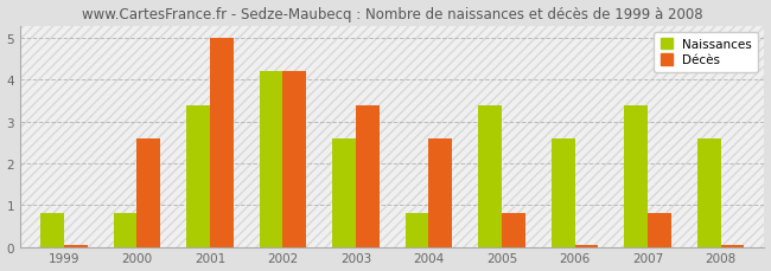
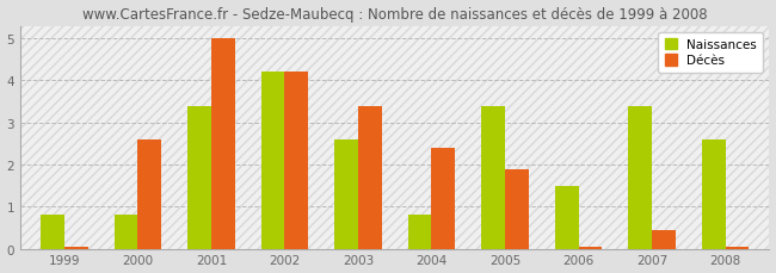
Décès/2004: 2.60 -> 2.40
Décès/2005: 0.80 -> 1.90
Naissances/2006: 2.6 -> 1.5
Décès/2007: 0.80 -> 0.45
